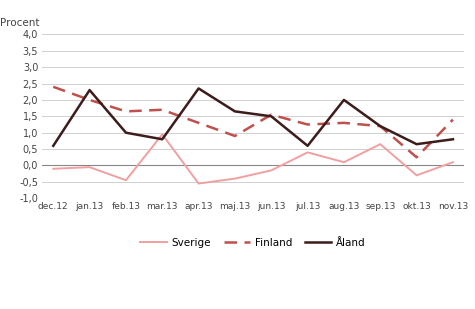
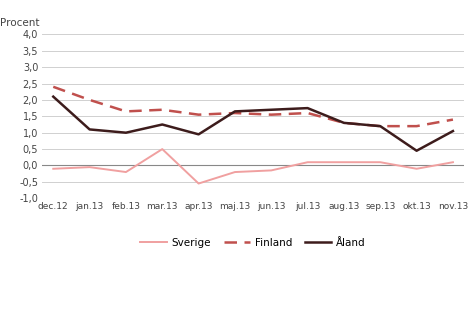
Åland/dec.12: 0,60 -> 2,10
Åland/jan.13: 2,30 -> 1,10
Sverige/feb.13: -0,45 -> -0,20
Sverige/mar.13: 0,95 -> 0,50
Åland/mar.13: 0,80 -> 1,25
Finland/apr.13: 1,30 -> 1,55
Åland/apr.13: 2,35 -> 0,95
Sverige/maj.13: -0,40 -> -0,20
Finland/maj.13: 0,90 -> 1,60
Åland/jun.13: 1,50 -> 1,70
Sverige/jul.13: 0,40 -> 0,10
Finland/jul.13: 1,25 -> 1,60
Åland/jul.13: 0,60 -> 1,75
Åland/aug.13: 2,00 -> 1,30
Sverige/sep.13: 0,65 -> 0,10
Sverige/okt.13: -0,30 -> -0,10
Finland/okt.13: 0,25 -> 1,20
Åland/okt.13: 0,65 -> 0,45
Åland/nov.13: 0,80 -> 1,05
